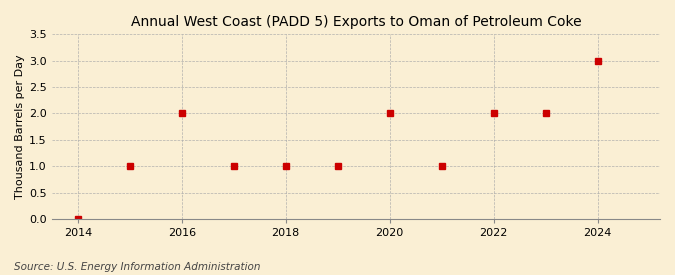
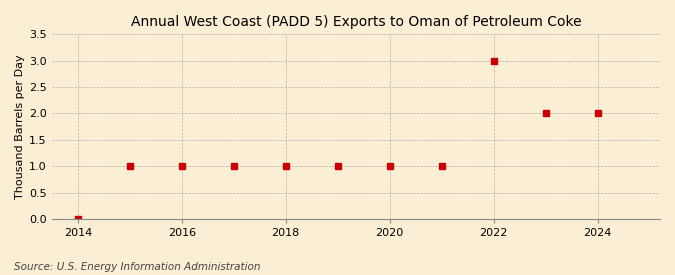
2016: 2 -> 1
2020: 2 -> 1
2022: 2 -> 3
2024: 3 -> 2
